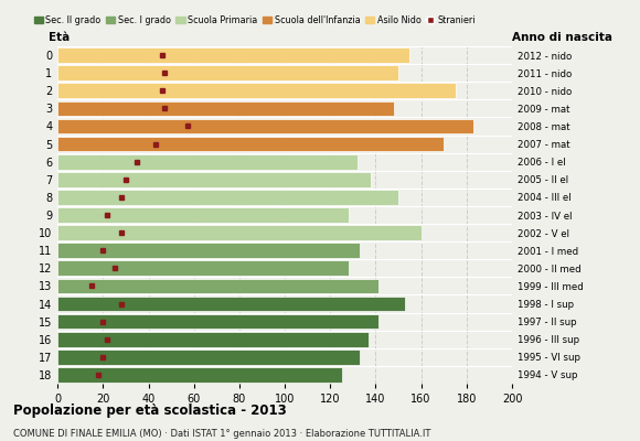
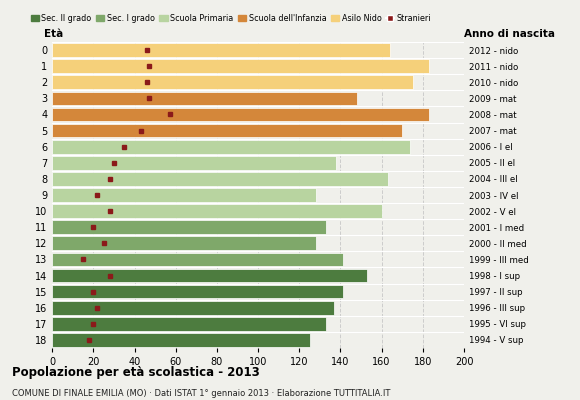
0: 155 -> 164
1: 150 -> 183
6: 132 -> 174
8: 150 -> 163
